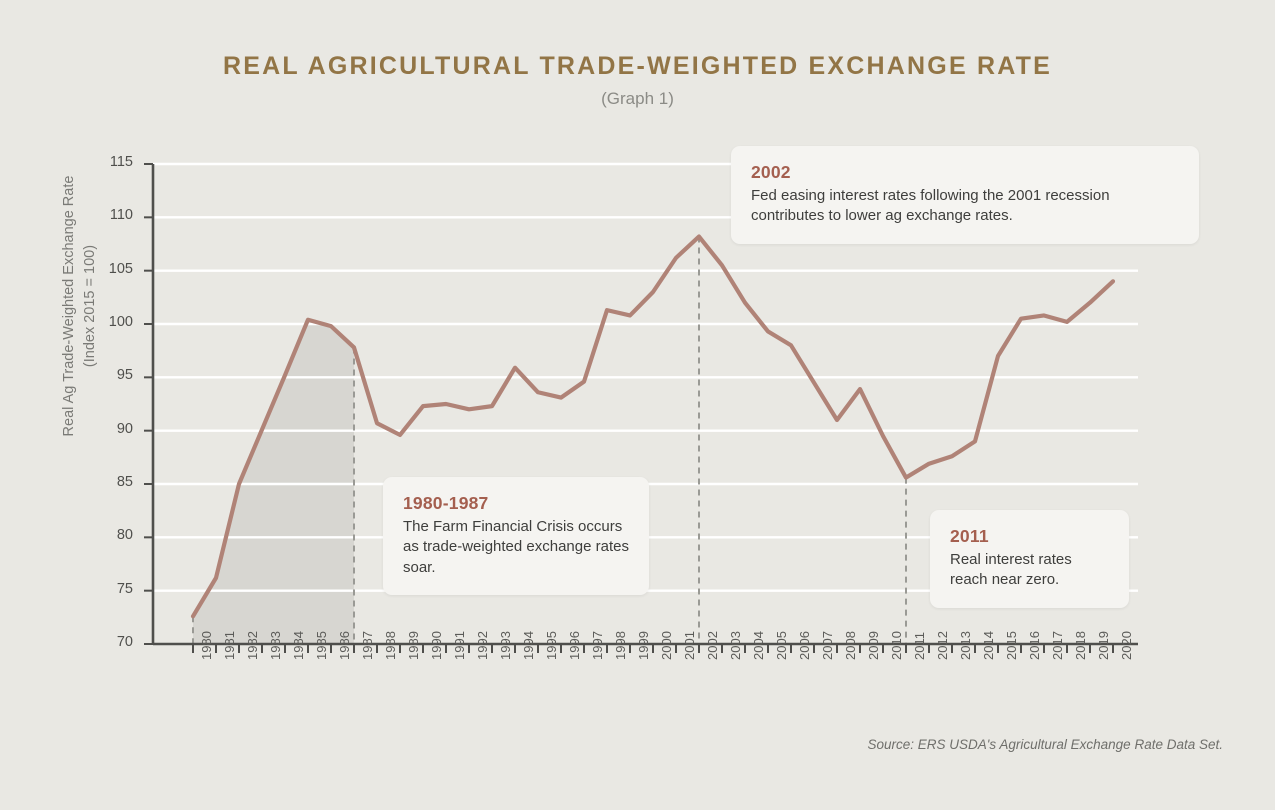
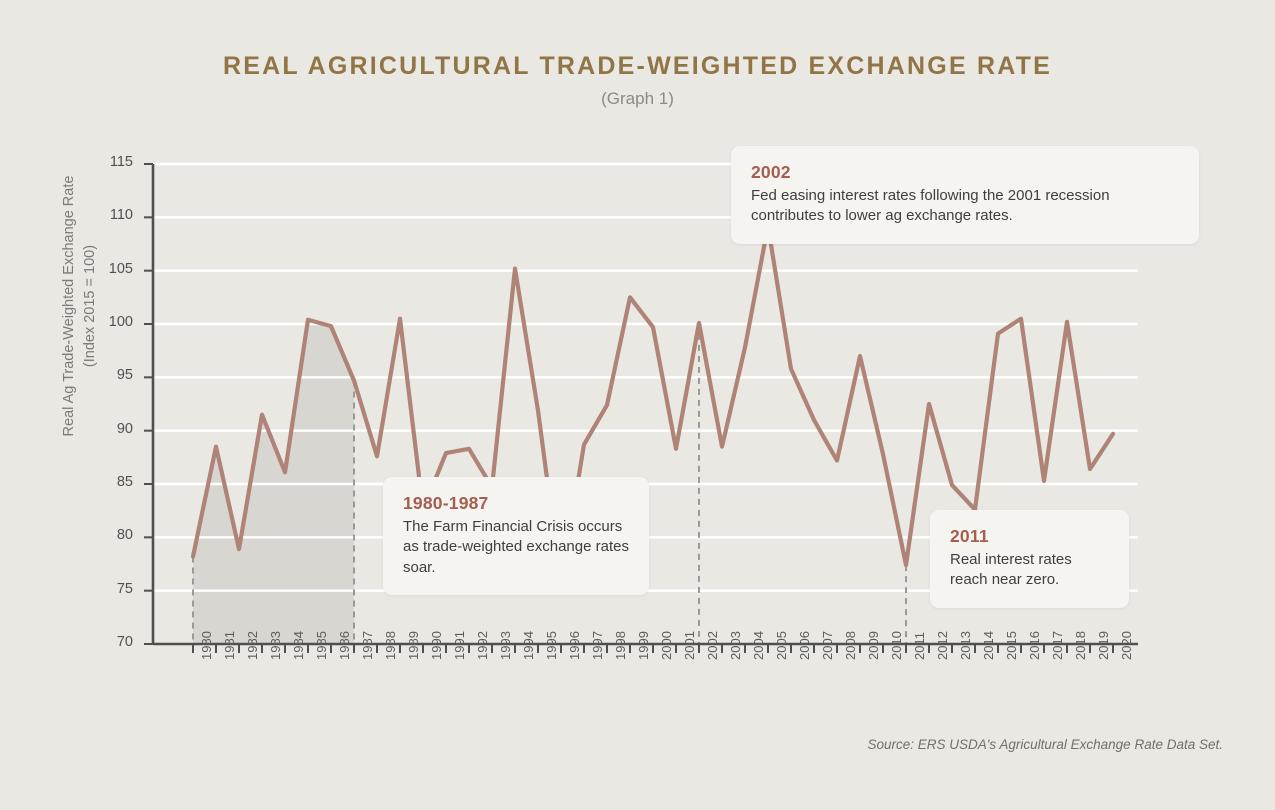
1980: 72.6 -> 78.2
1981: 76.2 -> 88.5
1982: 85.0 -> 78.9
1983: 90.1 -> 91.5
1984: 95.2 -> 86.1
1987: 97.8 -> 94.7
1988: 90.7 -> 87.6
1989: 89.6 -> 100.5
1990: 92.3 -> 82.6
1991: 92.5 -> 87.9
1992: 92.0 -> 88.3
1993: 92.3 -> 84.7
1994: 95.9 -> 105.2
1995: 93.6 -> 91.9
1996: 93.1 -> 75.6
1997: 94.6 -> 88.7
1998: 101.3 -> 92.4
1999: 100.8 -> 102.5
2000: 103.0 -> 99.7
2001: 106.2 -> 88.3
2002: 108.2 -> 100.1
2003: 105.5 -> 88.5
2004: 102.0 -> 97.8
2005: 99.3 -> 109.2
2006: 98.0 -> 95.8
2007: 94.5 -> 91.0
2008: 91.0 -> 87.2
2009: 93.9 -> 97.0
2010: 89.5 -> 87.8
2011: 85.6 -> 77.4
2012: 86.9 -> 92.5
2013: 87.6 -> 84.9
2014: 89.0 -> 82.6
2015: 97.0 -> 99.1
2017: 100.8 -> 85.3
2019: 102.0 -> 86.4
2020: 104.0 -> 89.7
